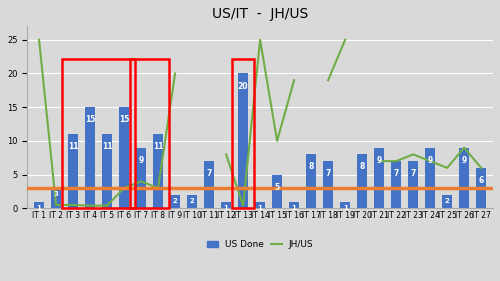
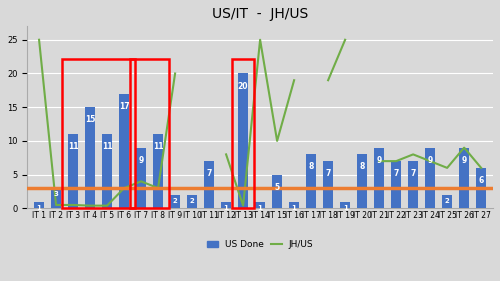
US Done/IT 6: 15 -> 17
